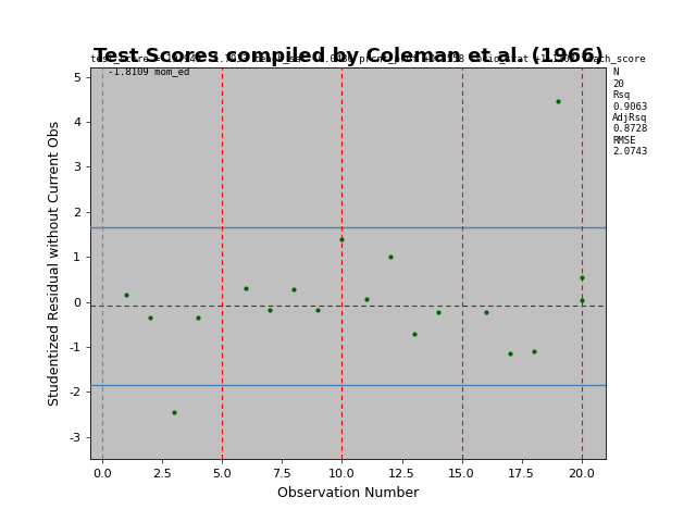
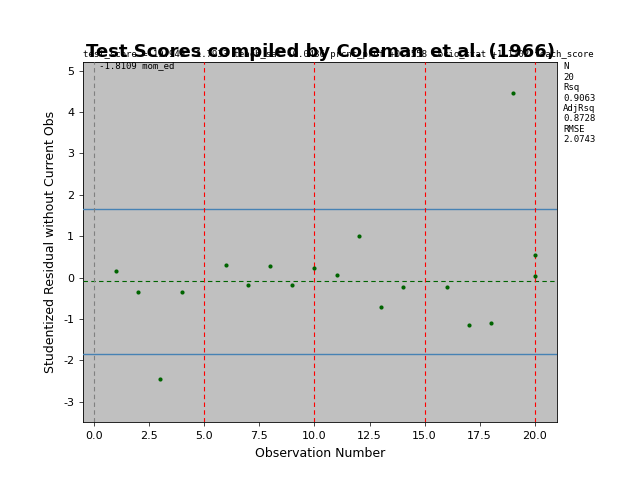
10.0: 1.40 -> 0.22
